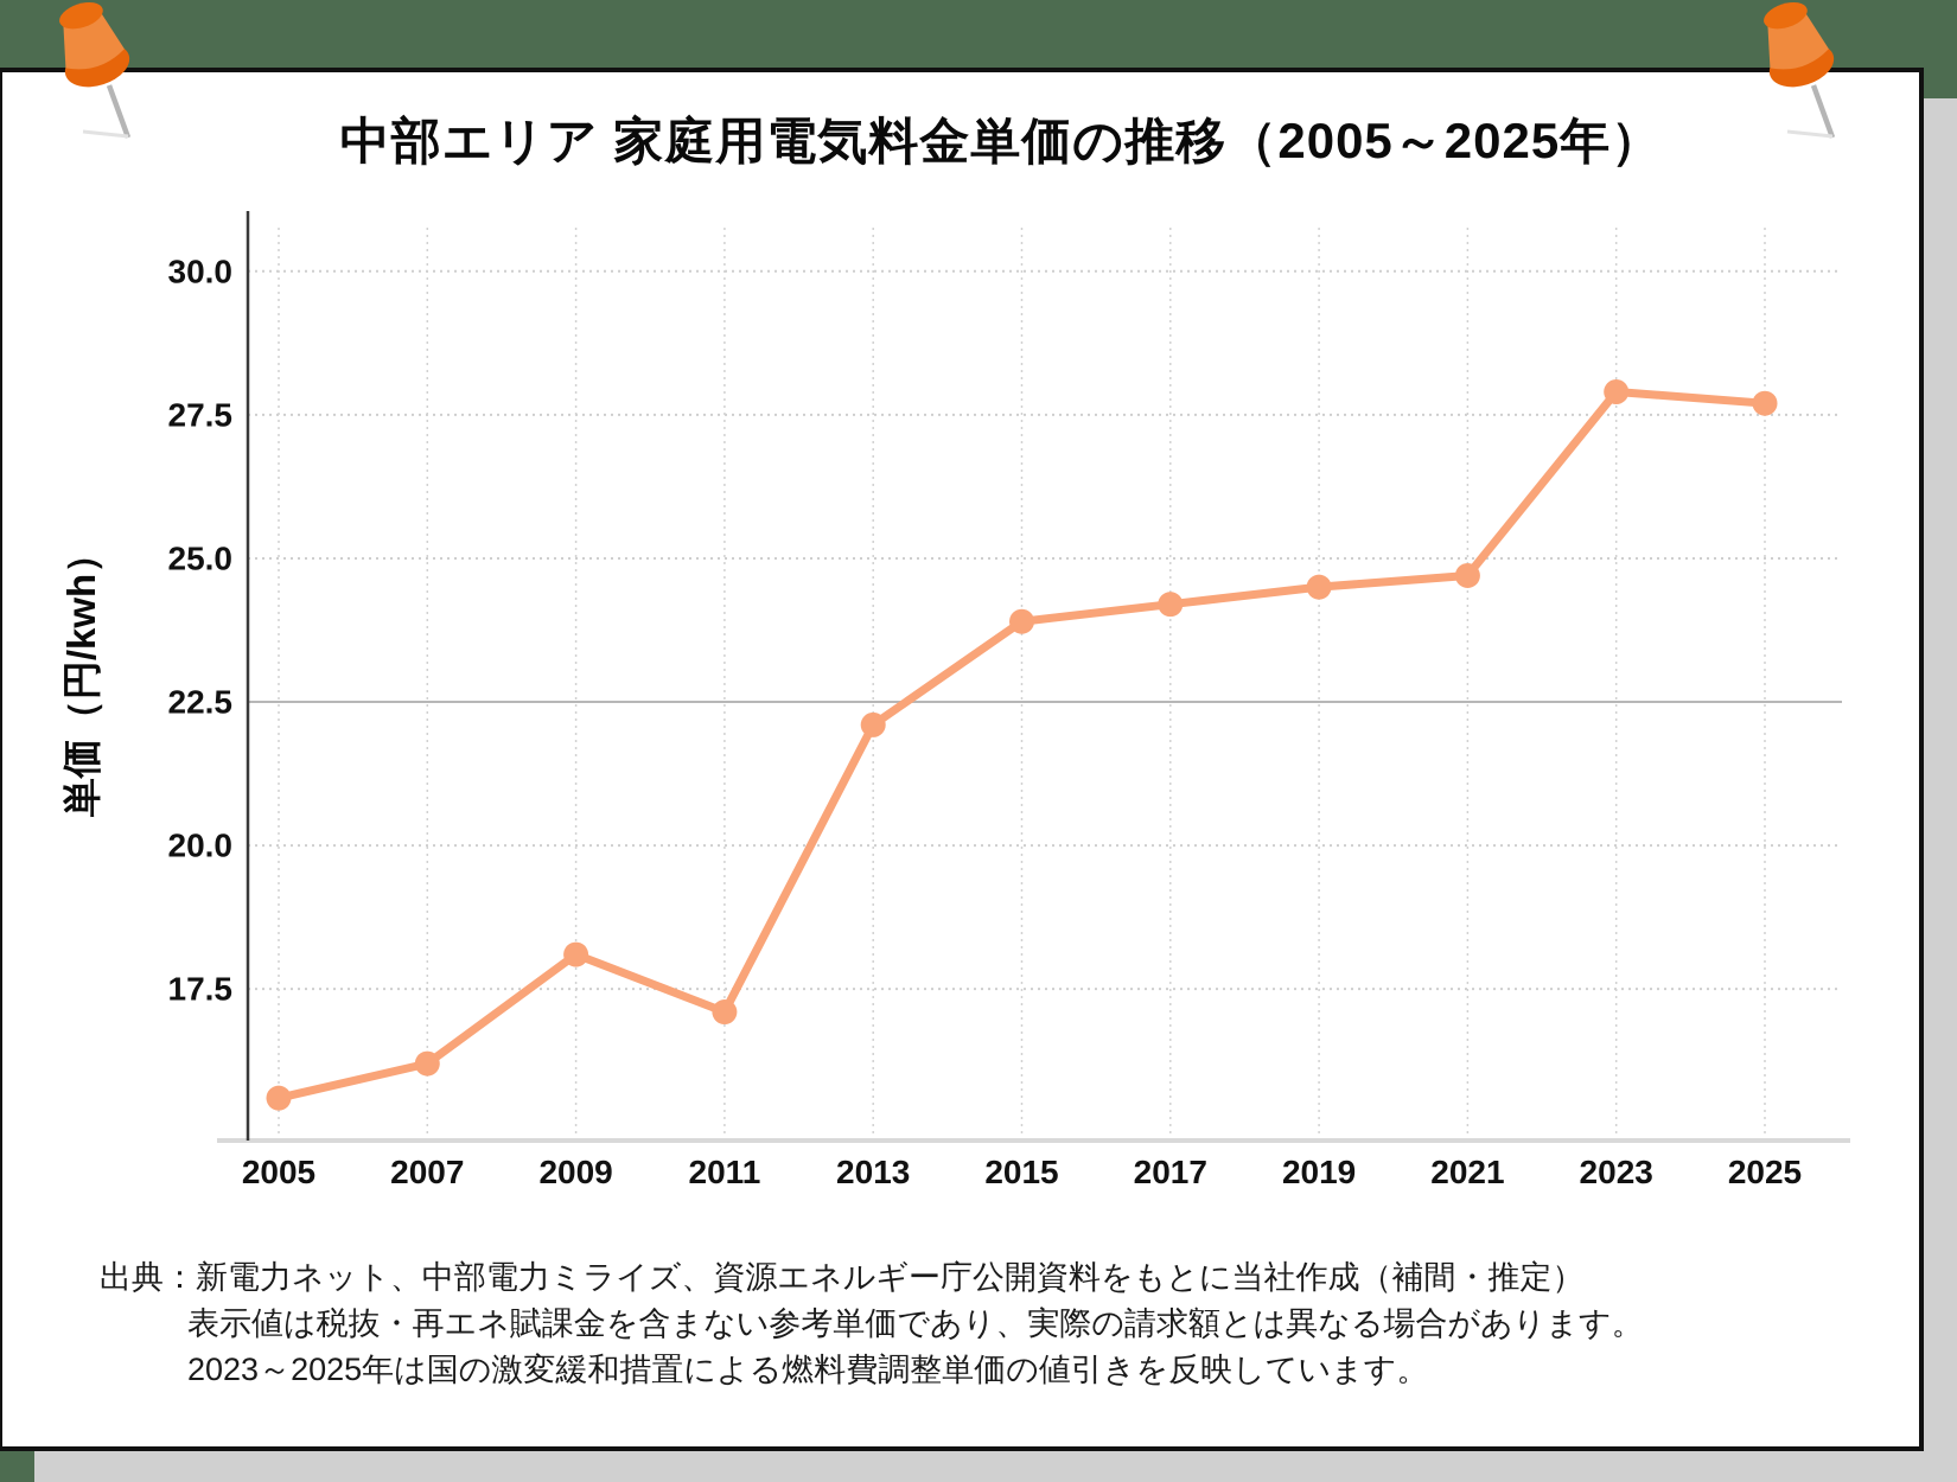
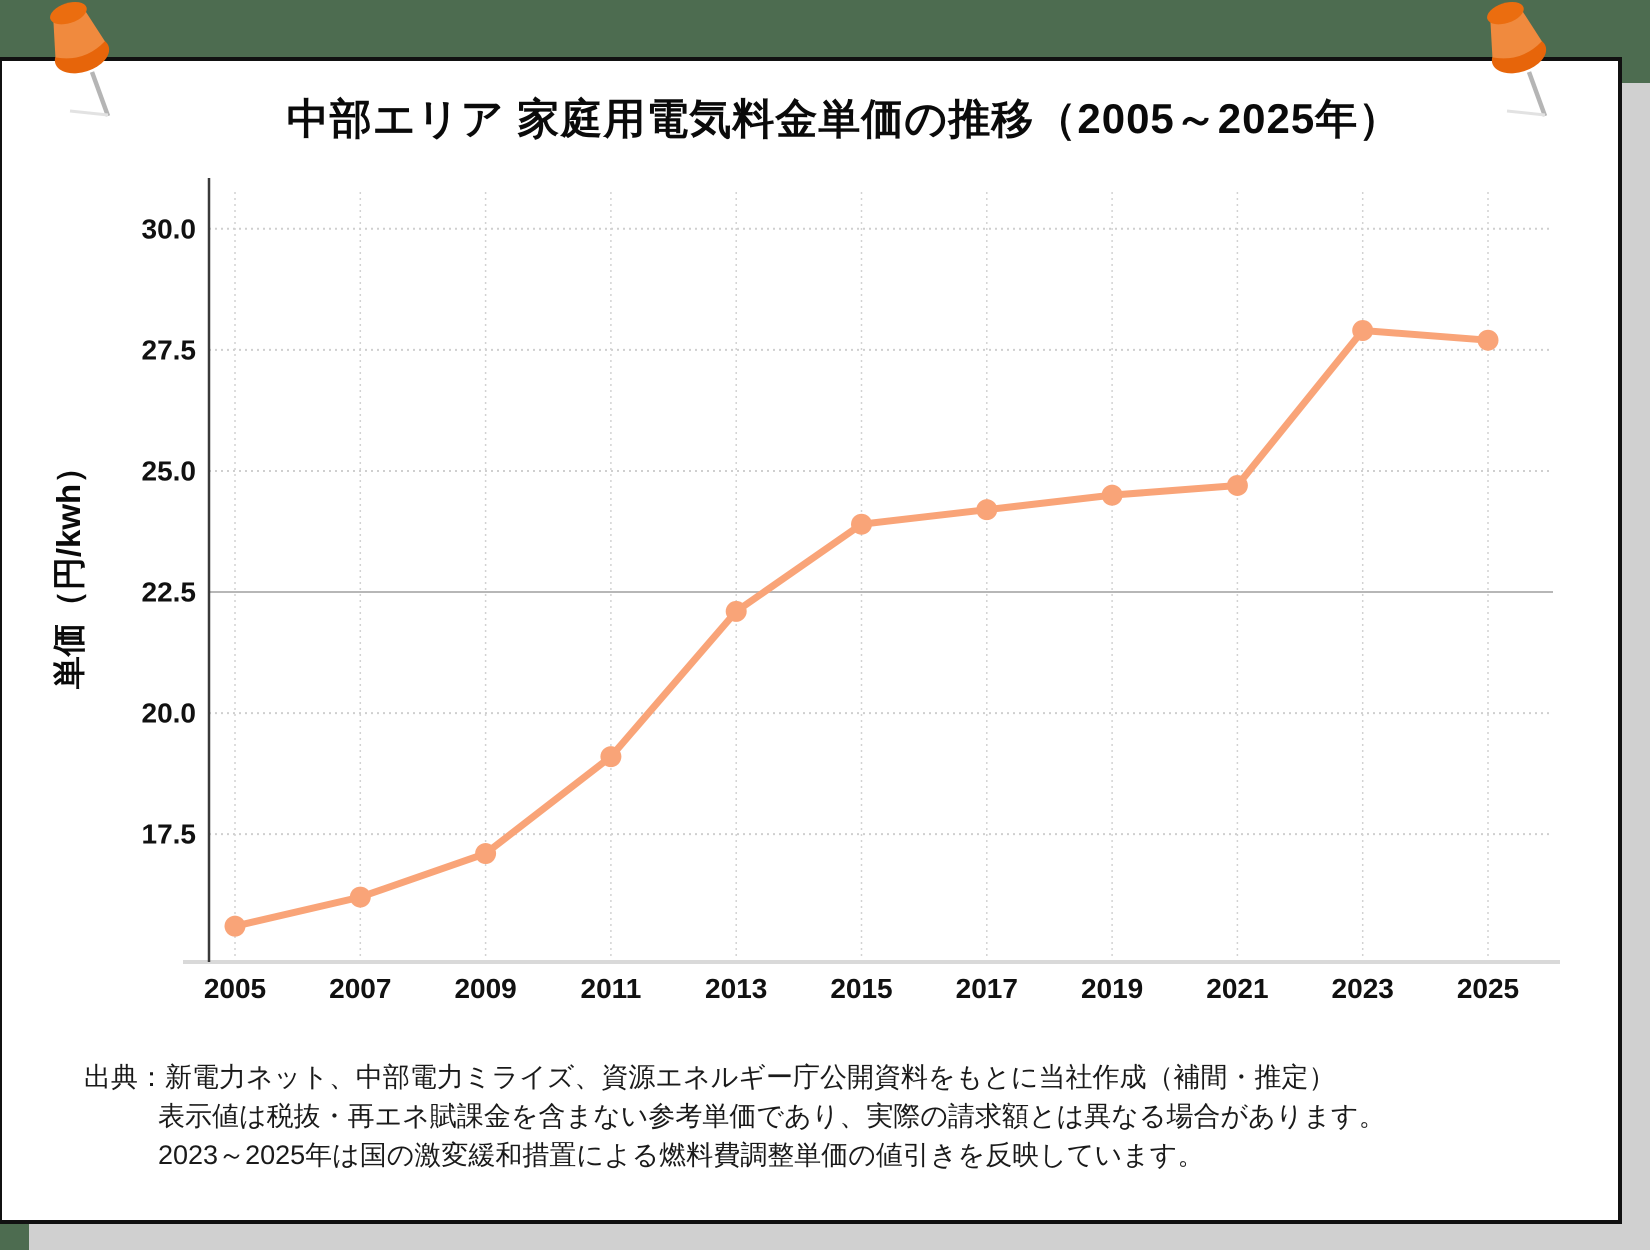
2009: 18.1 -> 17.1
2011: 17.1 -> 19.1
